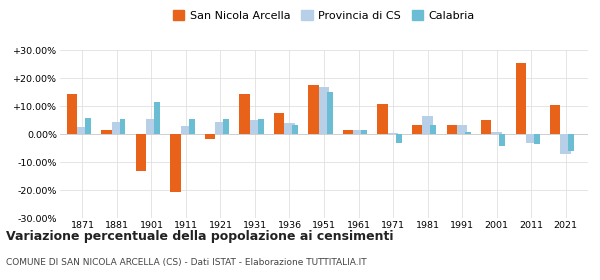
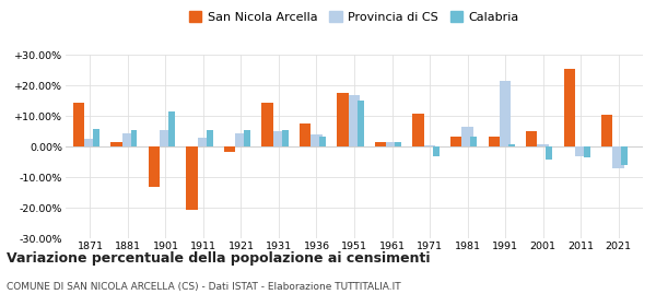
Provincia di CS/1991: 3.5% -> 21.5%
